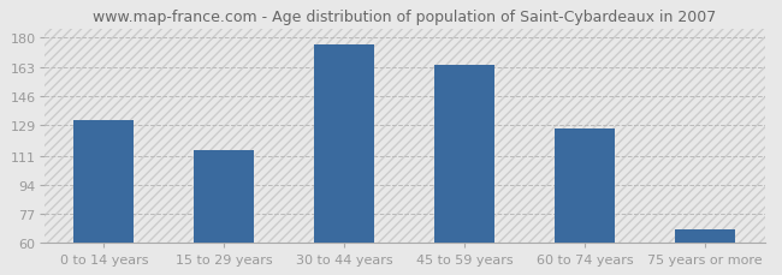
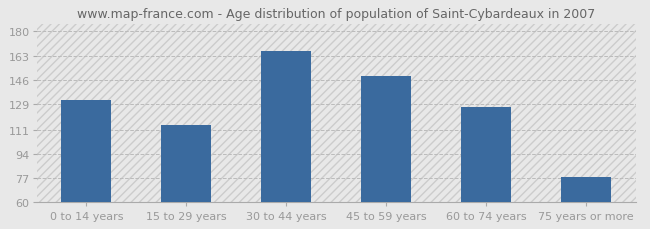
30 to 44 years: 176 -> 166
45 to 59 years: 164 -> 149
75 years or more: 68 -> 78
